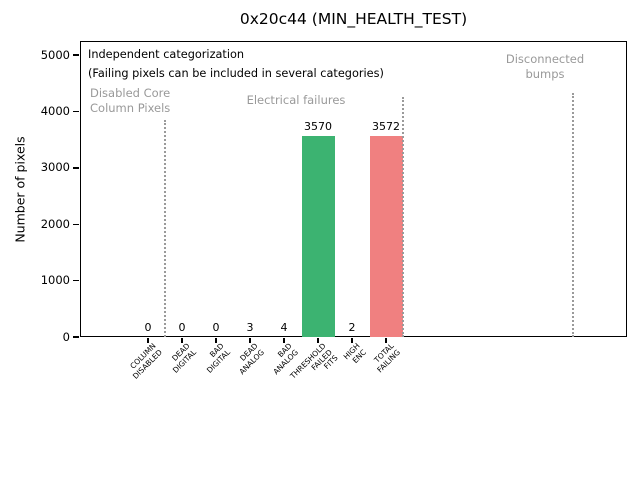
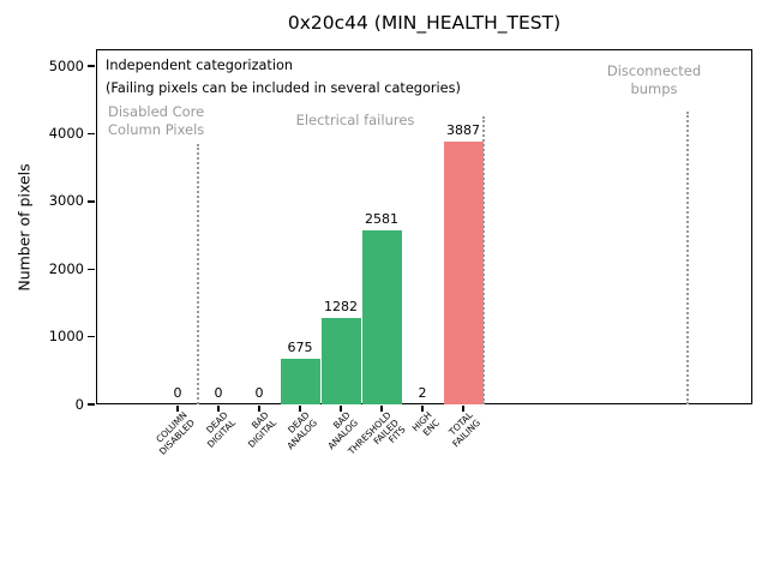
DEAD ANALOG: 3 -> 675
BAD ANALOG: 4 -> 1282
THRESHOLD FAILED FITS: 3570 -> 2581
TOTAL FAILING: 3572 -> 3887
